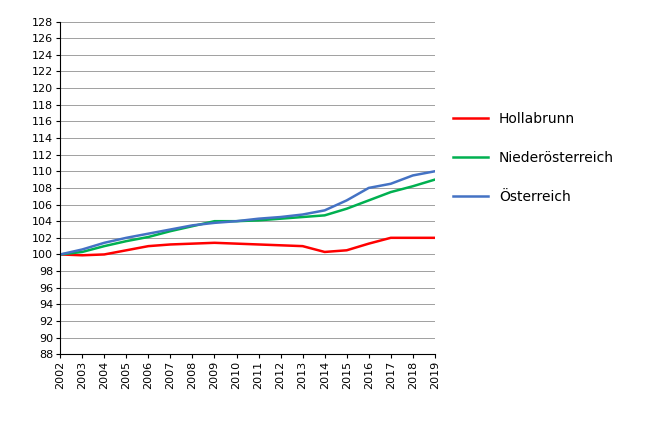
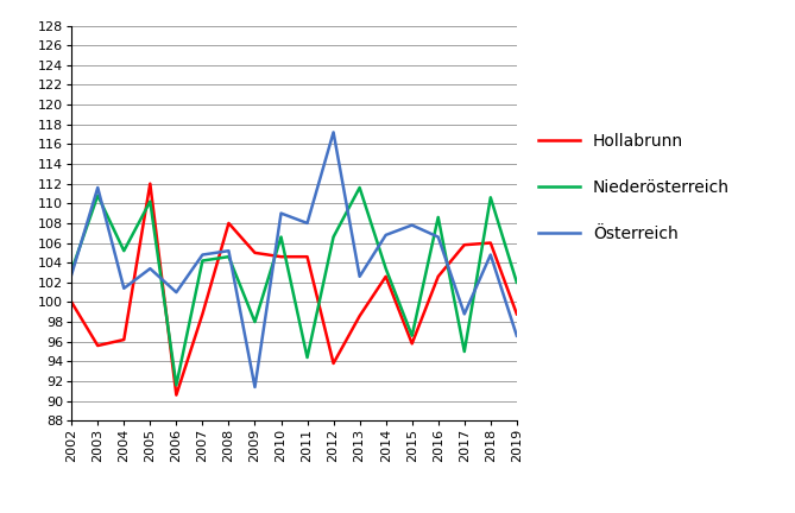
Niederösterreich/2002: 100.0 -> 103.2
Österreich/2002: 100.0 -> 102.8
Hollabrunn/2003: 99.9 -> 95.6
Niederösterreich/2003: 100.3 -> 110.8
Österreich/2003: 100.6 -> 111.6
Hollabrunn/2004: 100.0 -> 96.2
Niederösterreich/2004: 101.0 -> 105.2
Hollabrunn/2005: 100.5 -> 112.0
Niederösterreich/2005: 101.6 -> 110.2
Österreich/2005: 102.0 -> 103.4
Hollabrunn/2006: 101.0 -> 90.6
Niederösterreich/2006: 102.1 -> 91.6
Österreich/2006: 102.5 -> 101.0
Hollabrunn/2007: 101.2 -> 98.8
Niederösterreich/2007: 102.8 -> 104.2
Österreich/2007: 103.0 -> 104.8
Hollabrunn/2008: 101.3 -> 108.0
Niederösterreich/2008: 103.4 -> 104.6
Österreich/2008: 103.5 -> 105.2
Hollabrunn/2009: 101.4 -> 105.0
Niederösterreich/2009: 104.0 -> 98.0
Österreich/2009: 103.8 -> 91.4
Hollabrunn/2010: 101.3 -> 104.6
Niederösterreich/2010: 104.0 -> 106.6
Österreich/2010: 104.0 -> 109.0
Hollabrunn/2011: 101.2 -> 104.6
Niederösterreich/2011: 104.1 -> 94.4
Österreich/2011: 104.3 -> 108.0
Hollabrunn/2012: 101.1 -> 93.8
Niederösterreich/2012: 104.3 -> 106.6
Österreich/2012: 104.5 -> 117.2
Hollabrunn/2013: 101.0 -> 98.6
Niederösterreich/2013: 104.5 -> 111.6
Österreich/2013: 104.8 -> 102.6
Hollabrunn/2014: 100.3 -> 102.6
Niederösterreich/2014: 104.7 -> 103.4
Österreich/2014: 105.3 -> 106.8
Hollabrunn/2015: 100.5 -> 95.8
Niederösterreich/2015: 105.5 -> 96.6
Österreich/2015: 106.5 -> 107.8
Hollabrunn/2016: 101.3 -> 102.6
Niederösterreich/2016: 106.5 -> 108.6
Österreich/2016: 108.0 -> 106.6
Hollabrunn/2017: 102.0 -> 105.8
Niederösterreich/2017: 107.5 -> 95.0
Österreich/2017: 108.5 -> 98.8
Hollabrunn/2018: 102.0 -> 106.0
Niederösterreich/2018: 108.2 -> 110.6
Österreich/2018: 109.5 -> 104.8
Hollabrunn/2019: 102.0 -> 98.8
Niederösterreich/2019: 109.0 -> 102.0
Österreich/2019: 110.0 -> 96.6
